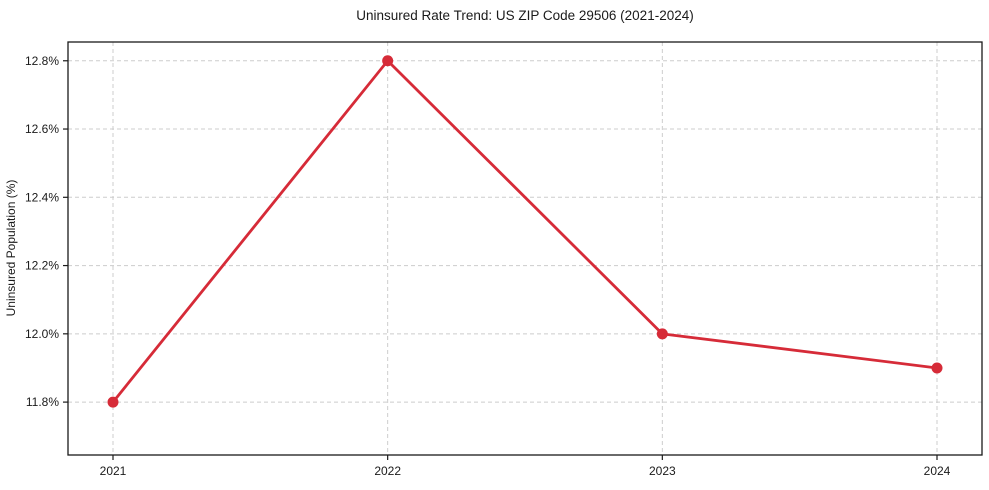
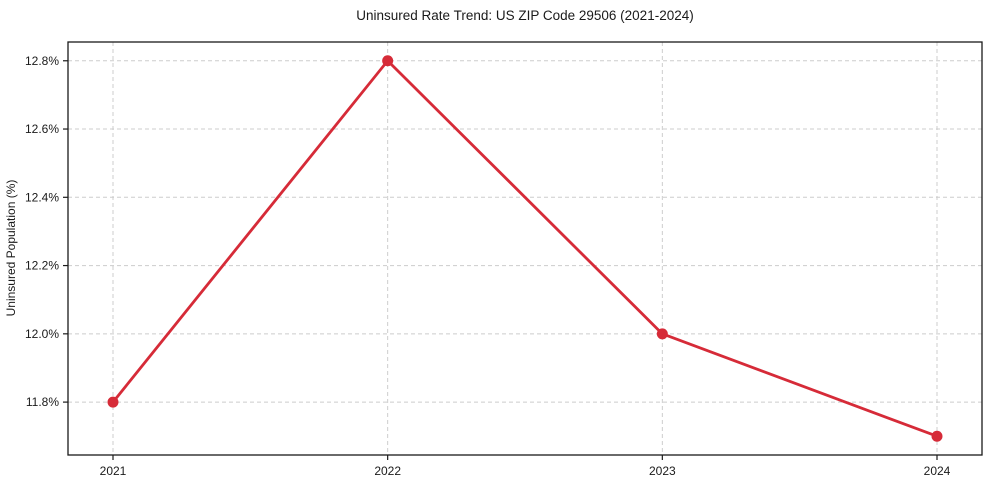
2024: 11.9% -> 11.7%
